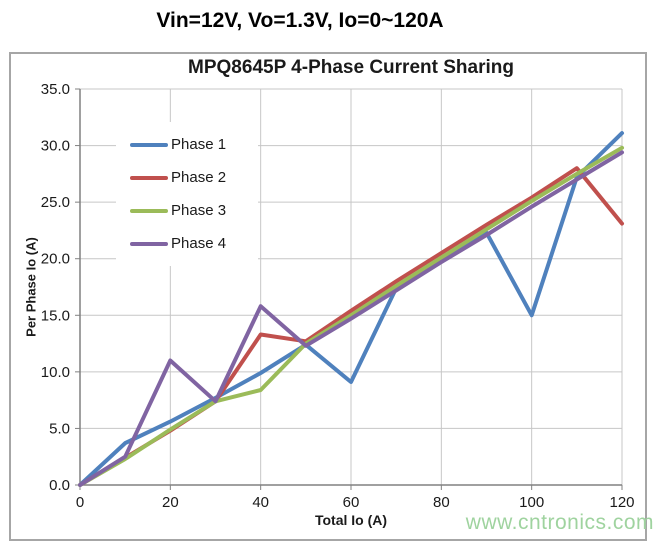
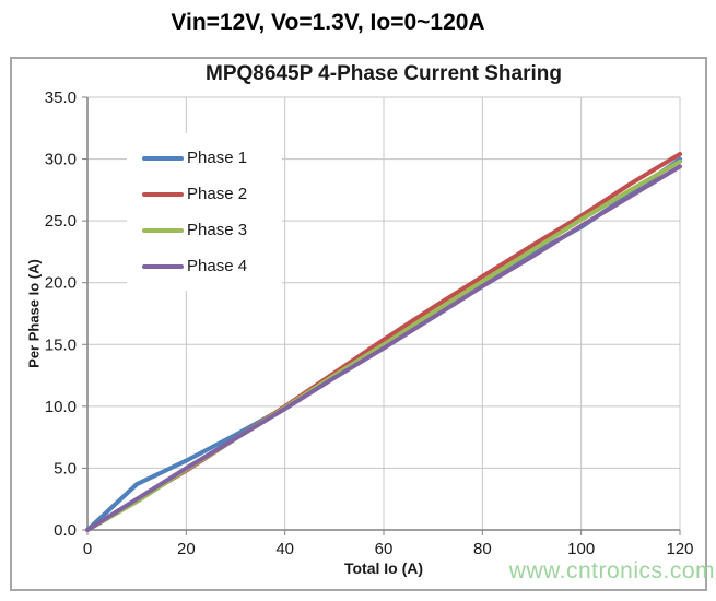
Phase 4/20: 11.0 -> 5.0
Phase 2/40: 13.3 -> 10.0
Phase 3/40: 8.4 -> 9.9
Phase 4/40: 15.8 -> 9.8
Phase 1/60: 9.1 -> 14.9
Phase 1/100: 15.0 -> 24.5
Phase 1/120: 31.1 -> 30.0
Phase 2/120: 23.1 -> 30.4
